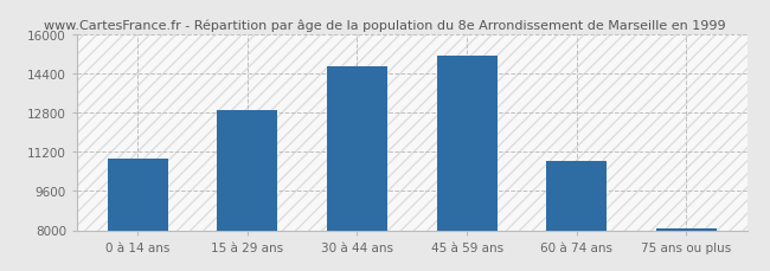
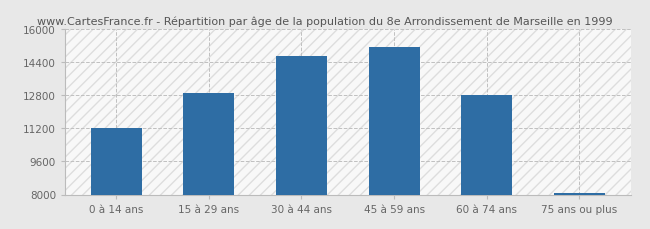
0 à 14 ans: 10900 -> 11200
60 à 74 ans: 10850 -> 12800
